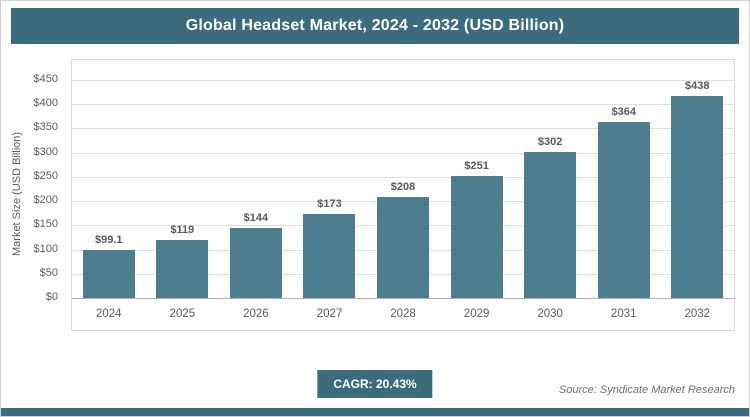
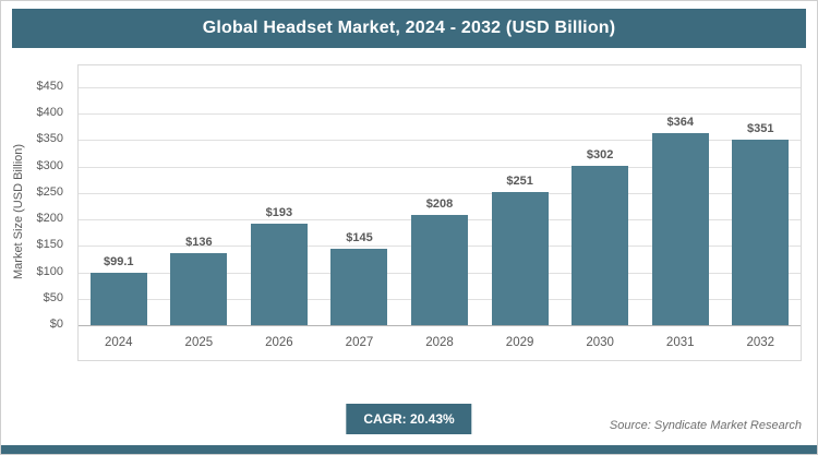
2025: $119 -> $136
2026: $144 -> $193
2027: $173 -> $145
2032: $438 -> $351
